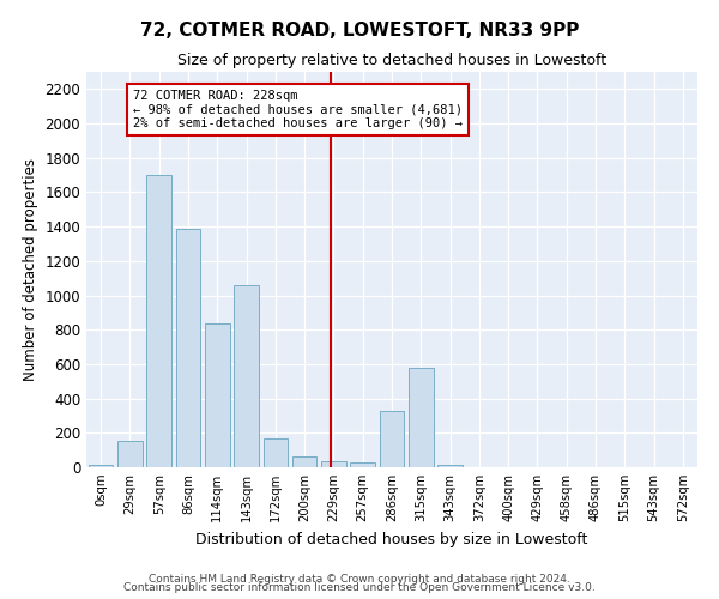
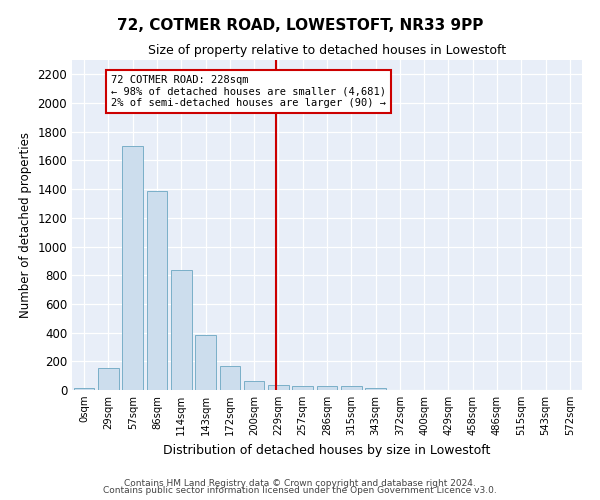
143sqm: 1060 -> 380
286sqm: 330 -> 30
315sqm: 580 -> 30
